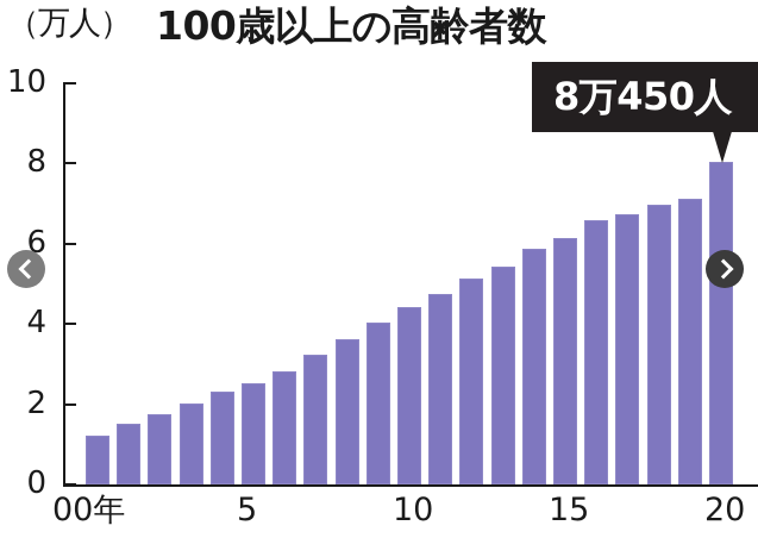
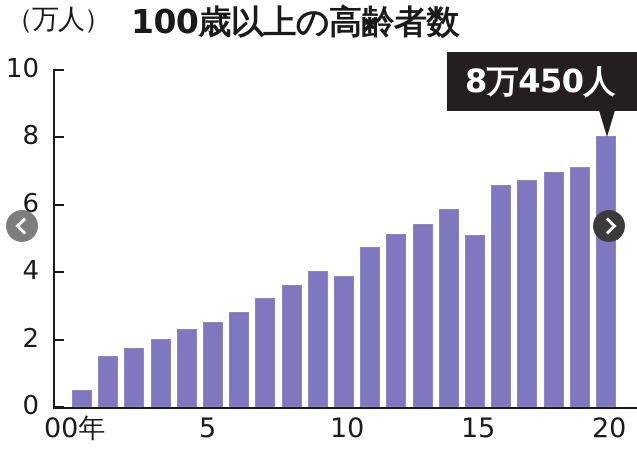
00年: 1.2 -> 0.5
10: 4.4 -> 3.9
15: 6.2 -> 5.1
